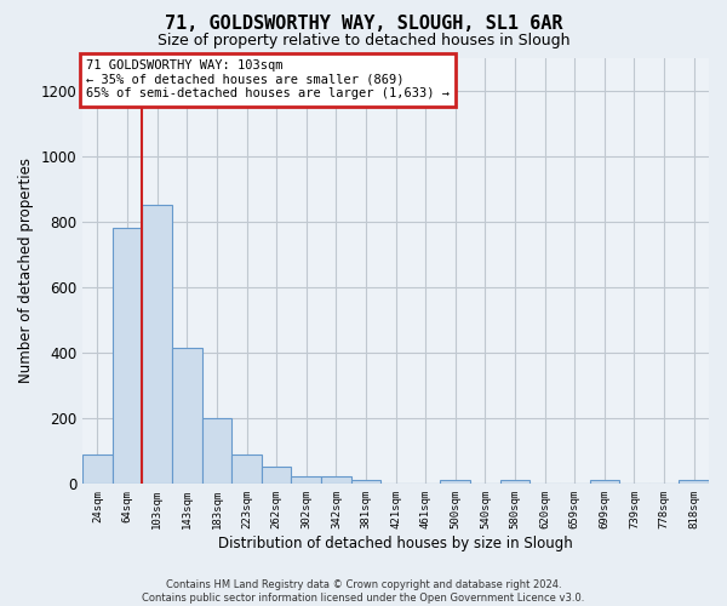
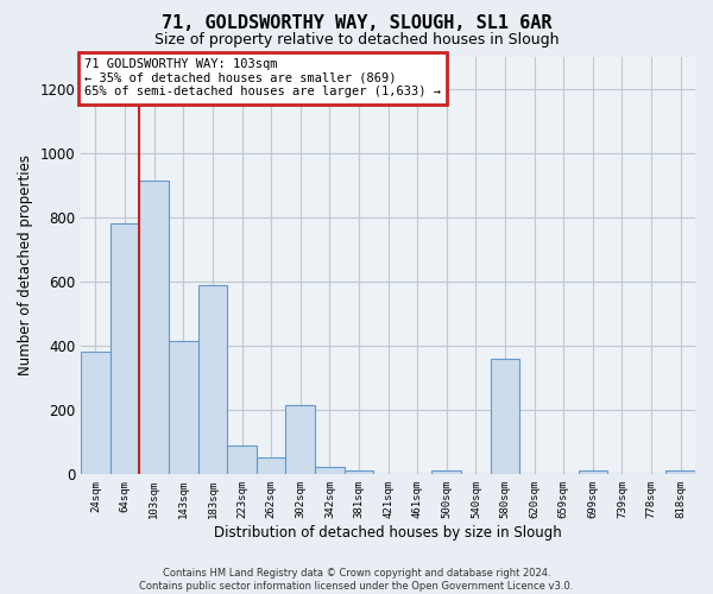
24sqm: 90 -> 380
103sqm: 850 -> 915
183sqm: 200 -> 590
302sqm: 22 -> 215
580sqm: 14 -> 360
